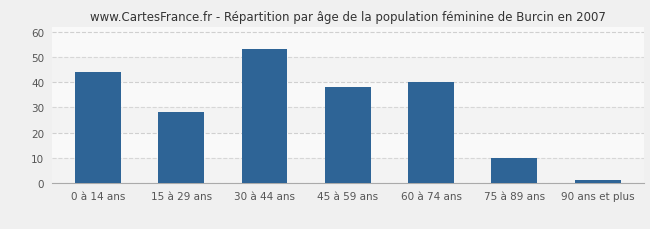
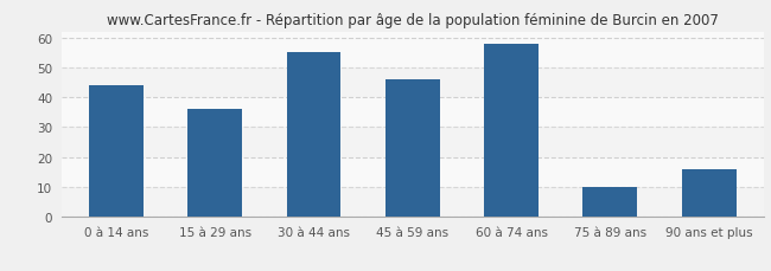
15 à 29 ans: 28 -> 36
30 à 44 ans: 53 -> 55
45 à 59 ans: 38 -> 46
60 à 74 ans: 40 -> 58
90 ans et plus: 1 -> 16
